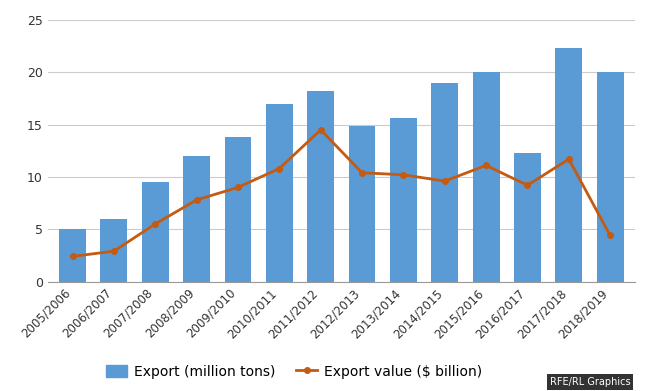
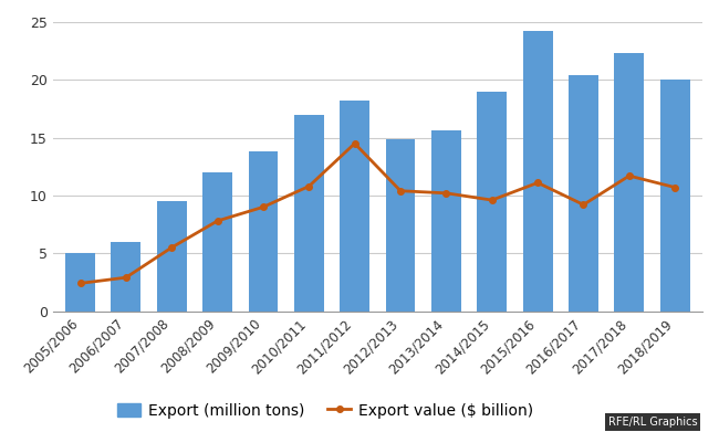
Export (million tons)/2015/2016: 20.0 -> 24.2
Export (million tons)/2016/2017: 12.3 -> 20.4
Export value ($ billion)/2018/2019: 4.4 -> 10.7
